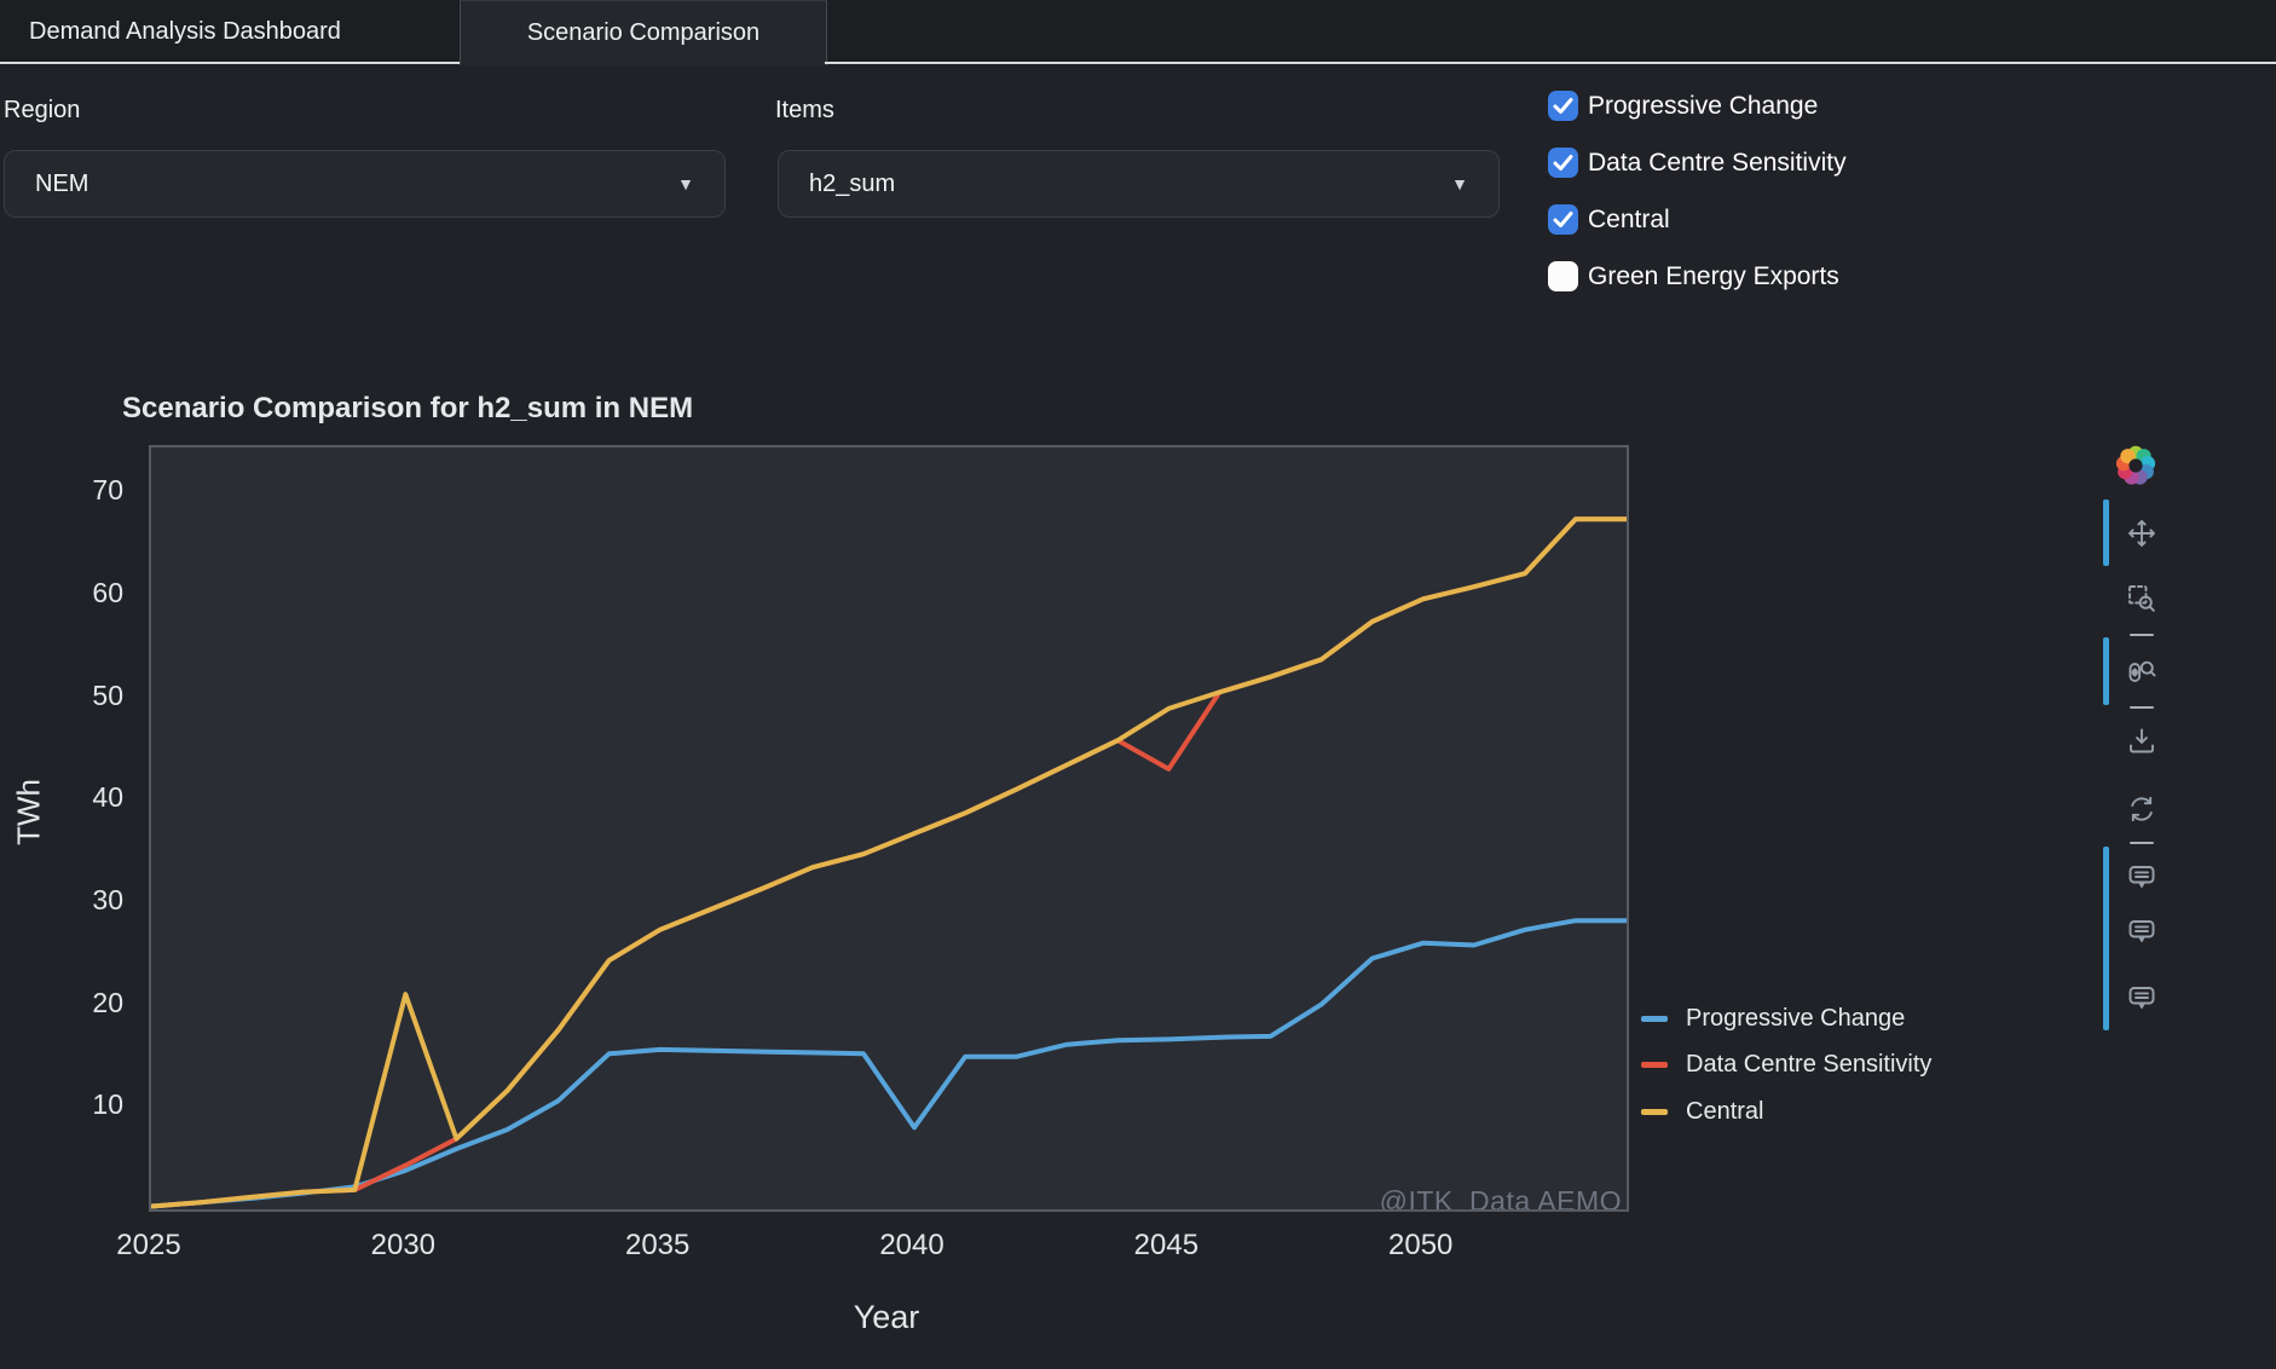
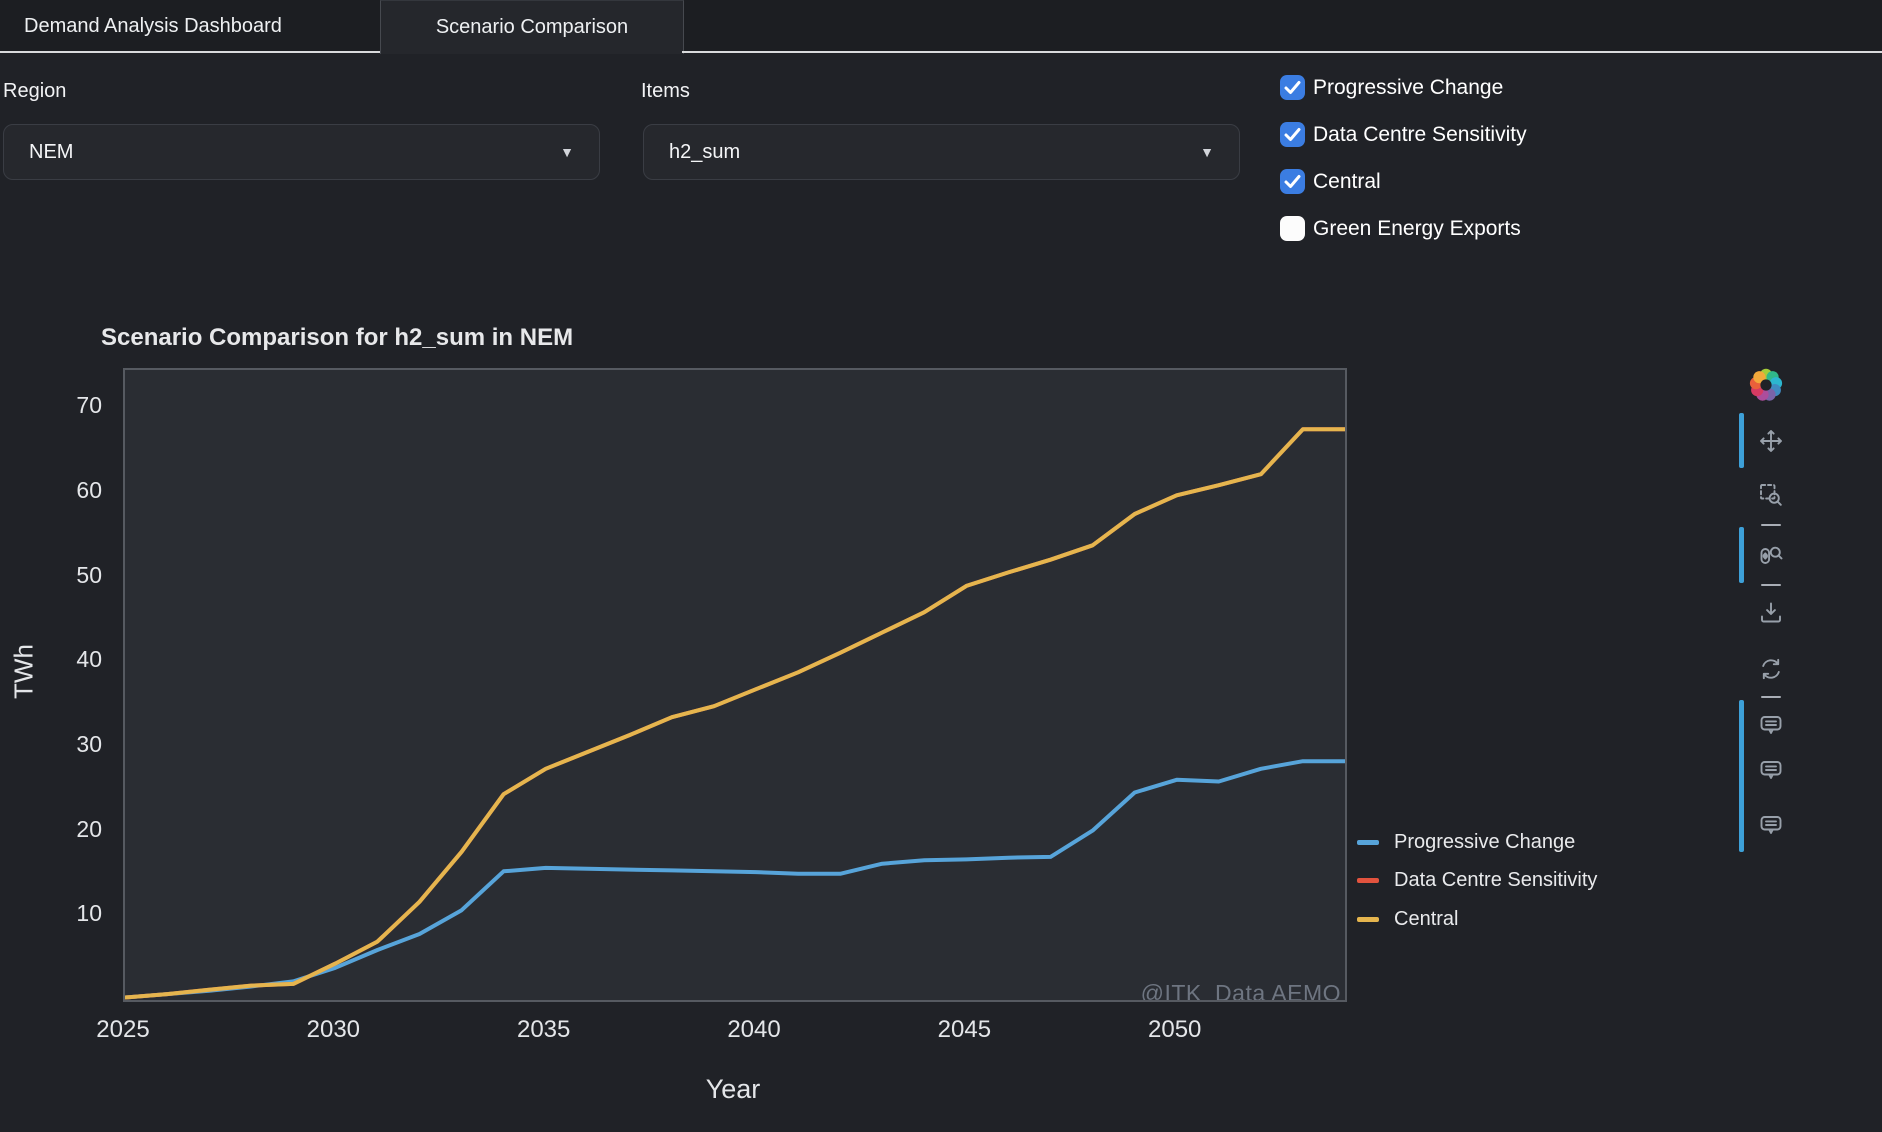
Central/2030: 21 -> 4
Progressive Change/2040: 8 -> 15
Data Centre Sensitivity/2045: 43 -> 49
